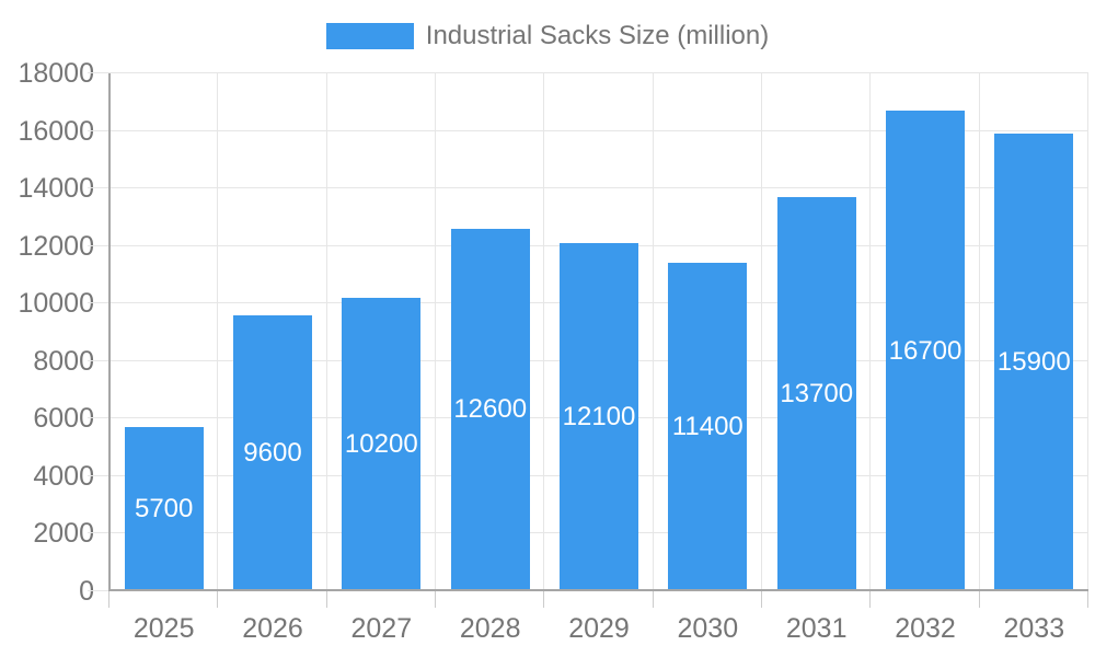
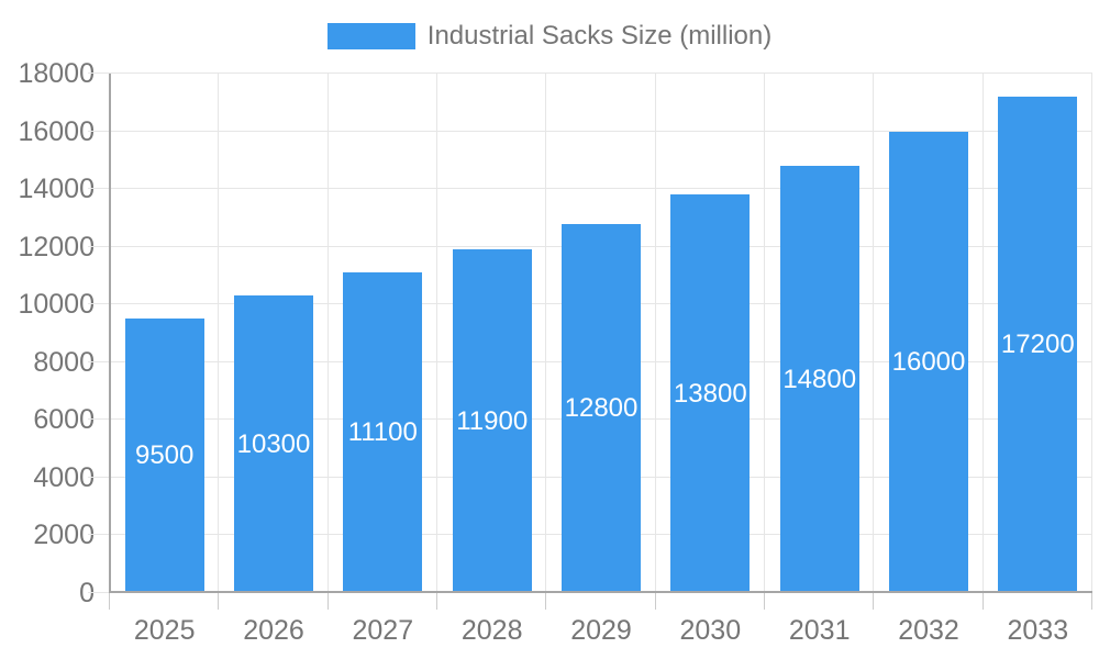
2025: 5700 -> 9500
2026: 9600 -> 10300
2027: 10200 -> 11100
2028: 12600 -> 11900
2029: 12100 -> 12800
2030: 11400 -> 13800
2031: 13700 -> 14800
2032: 16700 -> 16000
2033: 15900 -> 17200
